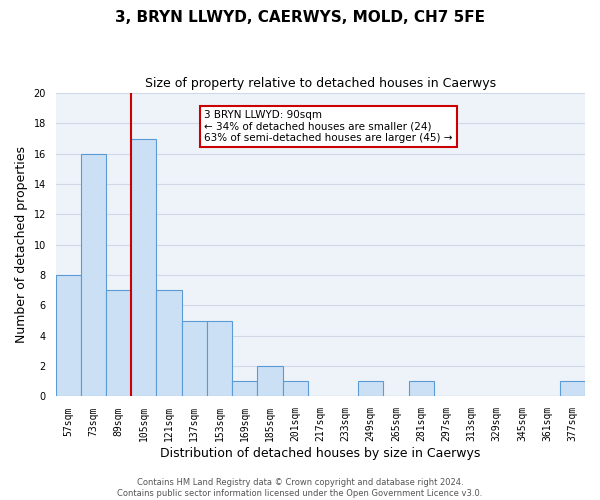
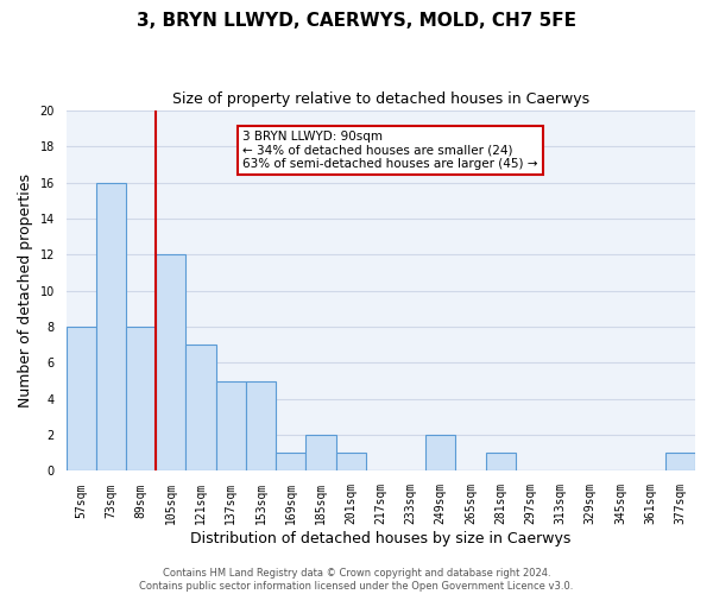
89sqm: 7 -> 8
105sqm: 17 -> 12
249sqm: 1 -> 2
